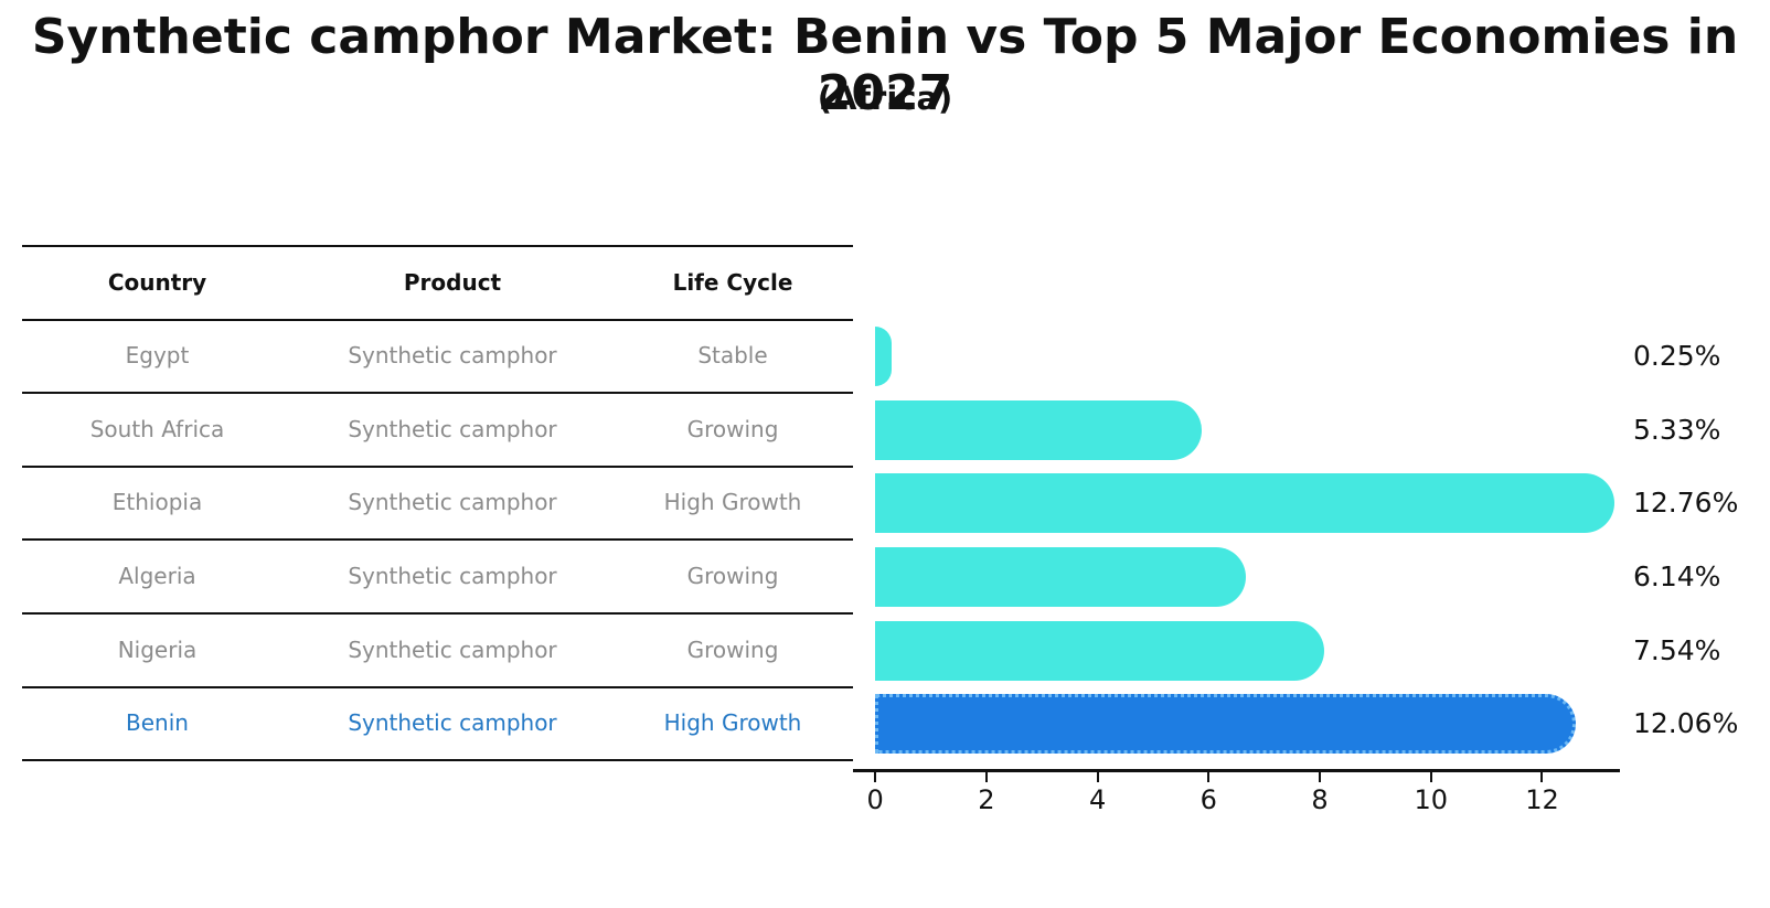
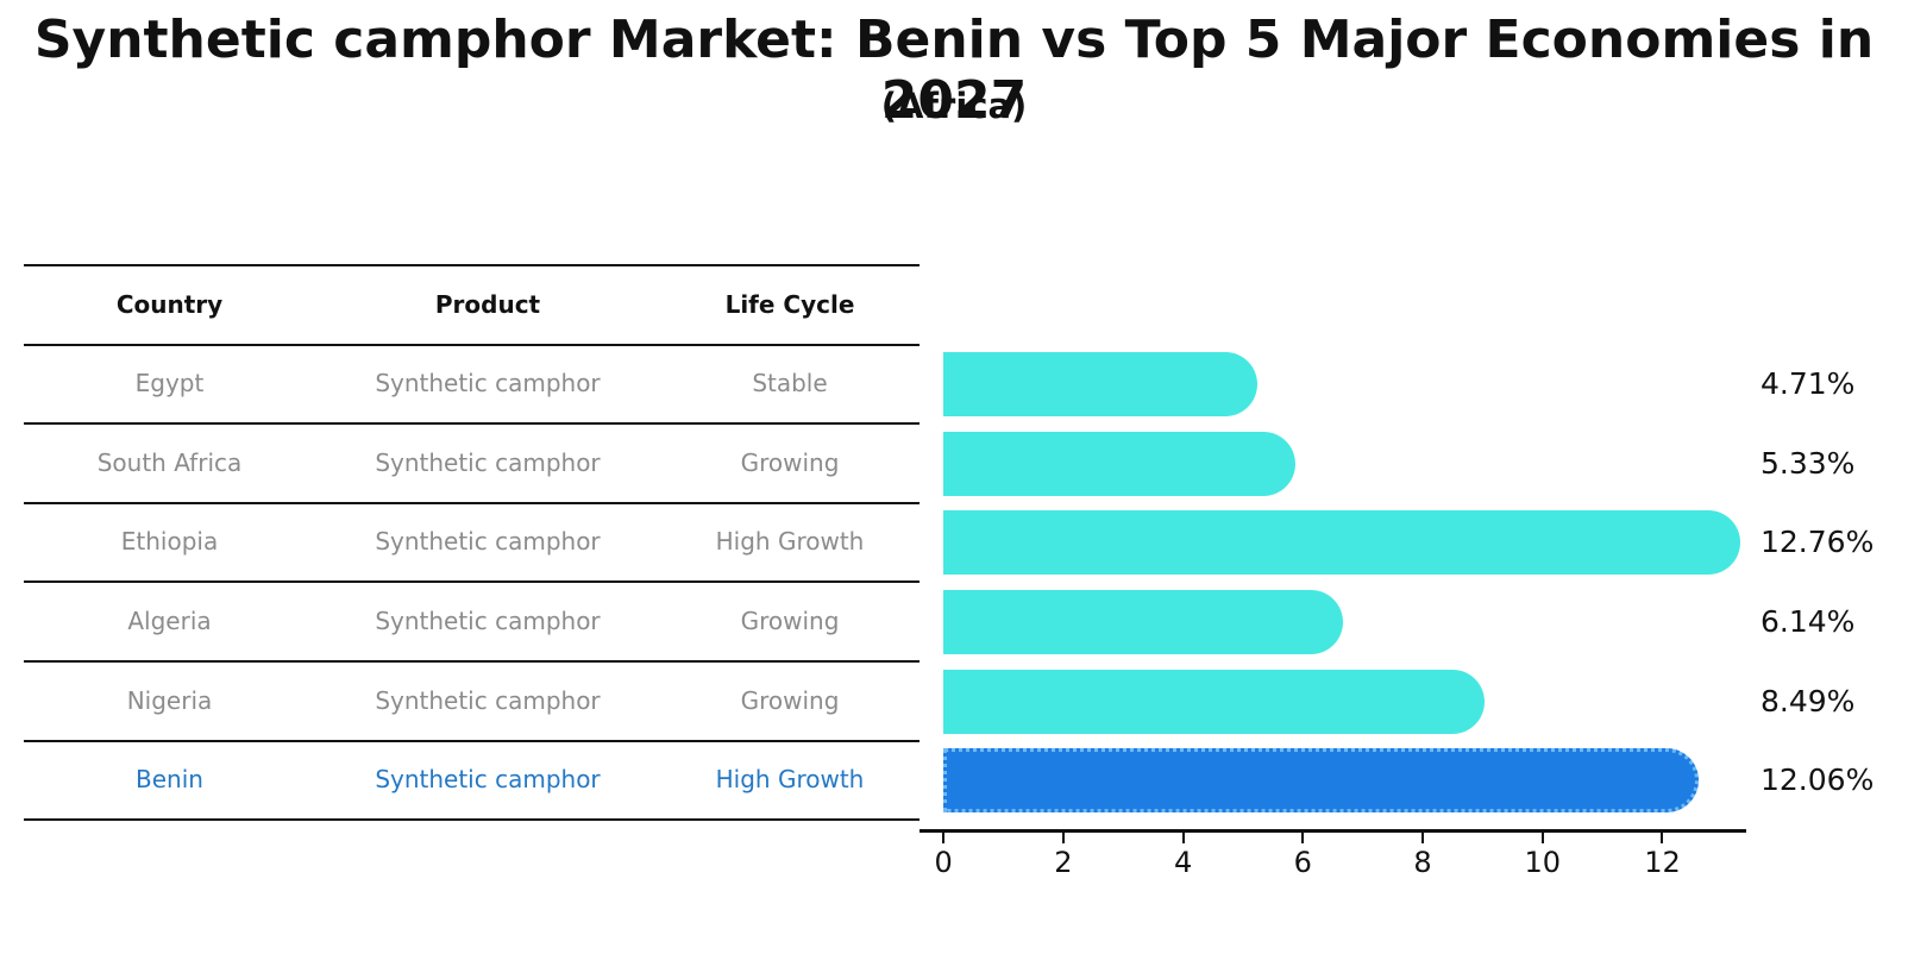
Egypt: 0.25% -> 4.71%
Nigeria: 7.54% -> 8.49%
